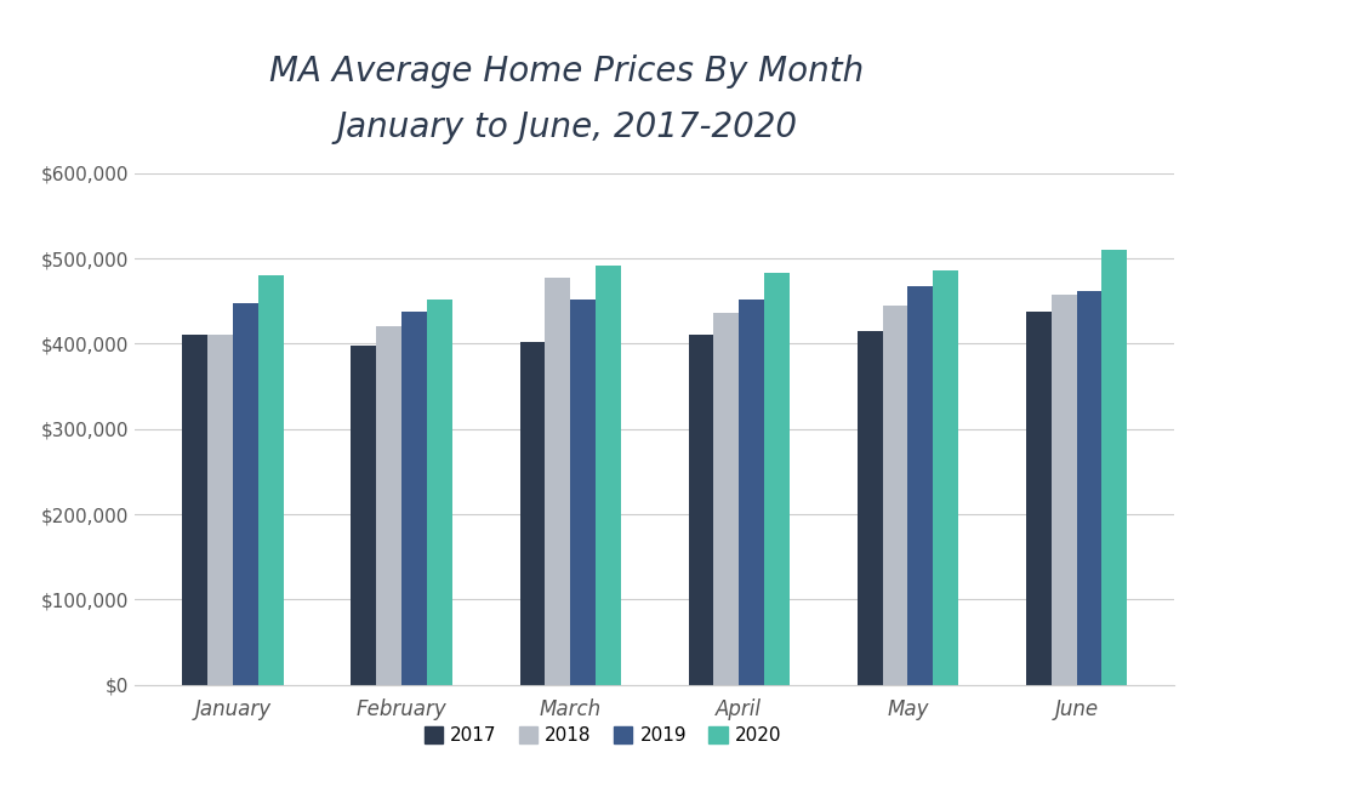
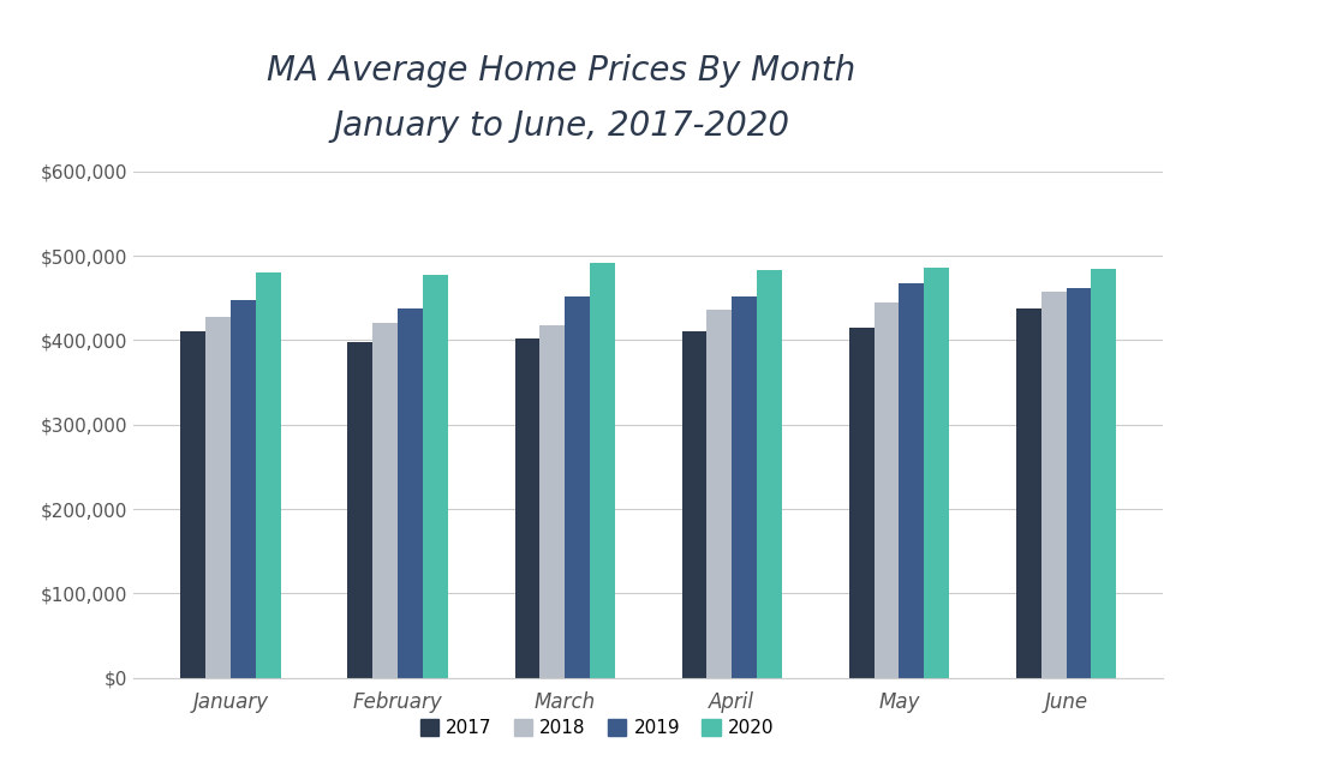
2018/January: $410,000 -> $428,000
2020/February: $452,000 -> $477,000
2018/March: $478,000 -> $418,000
2020/June: $510,000 -> $485,000
